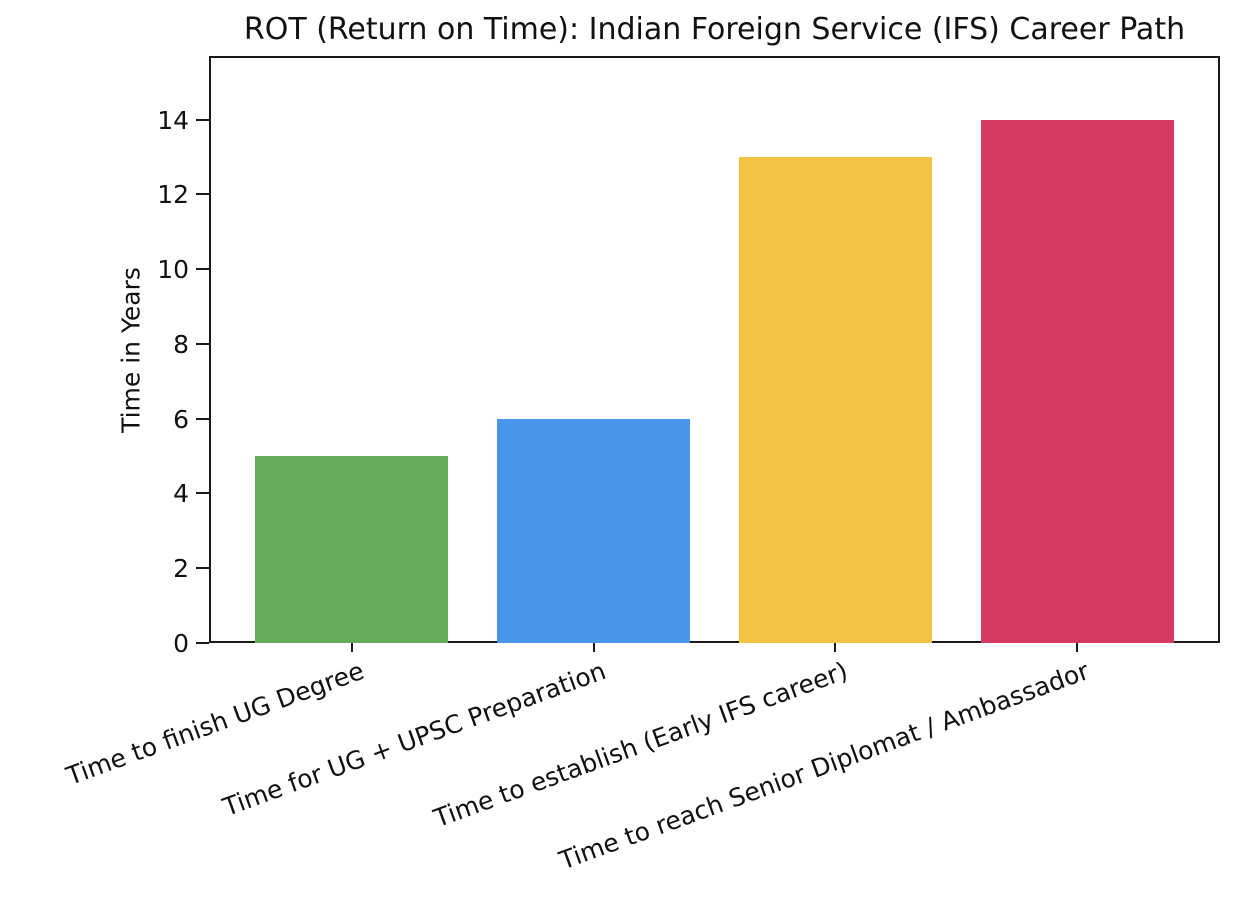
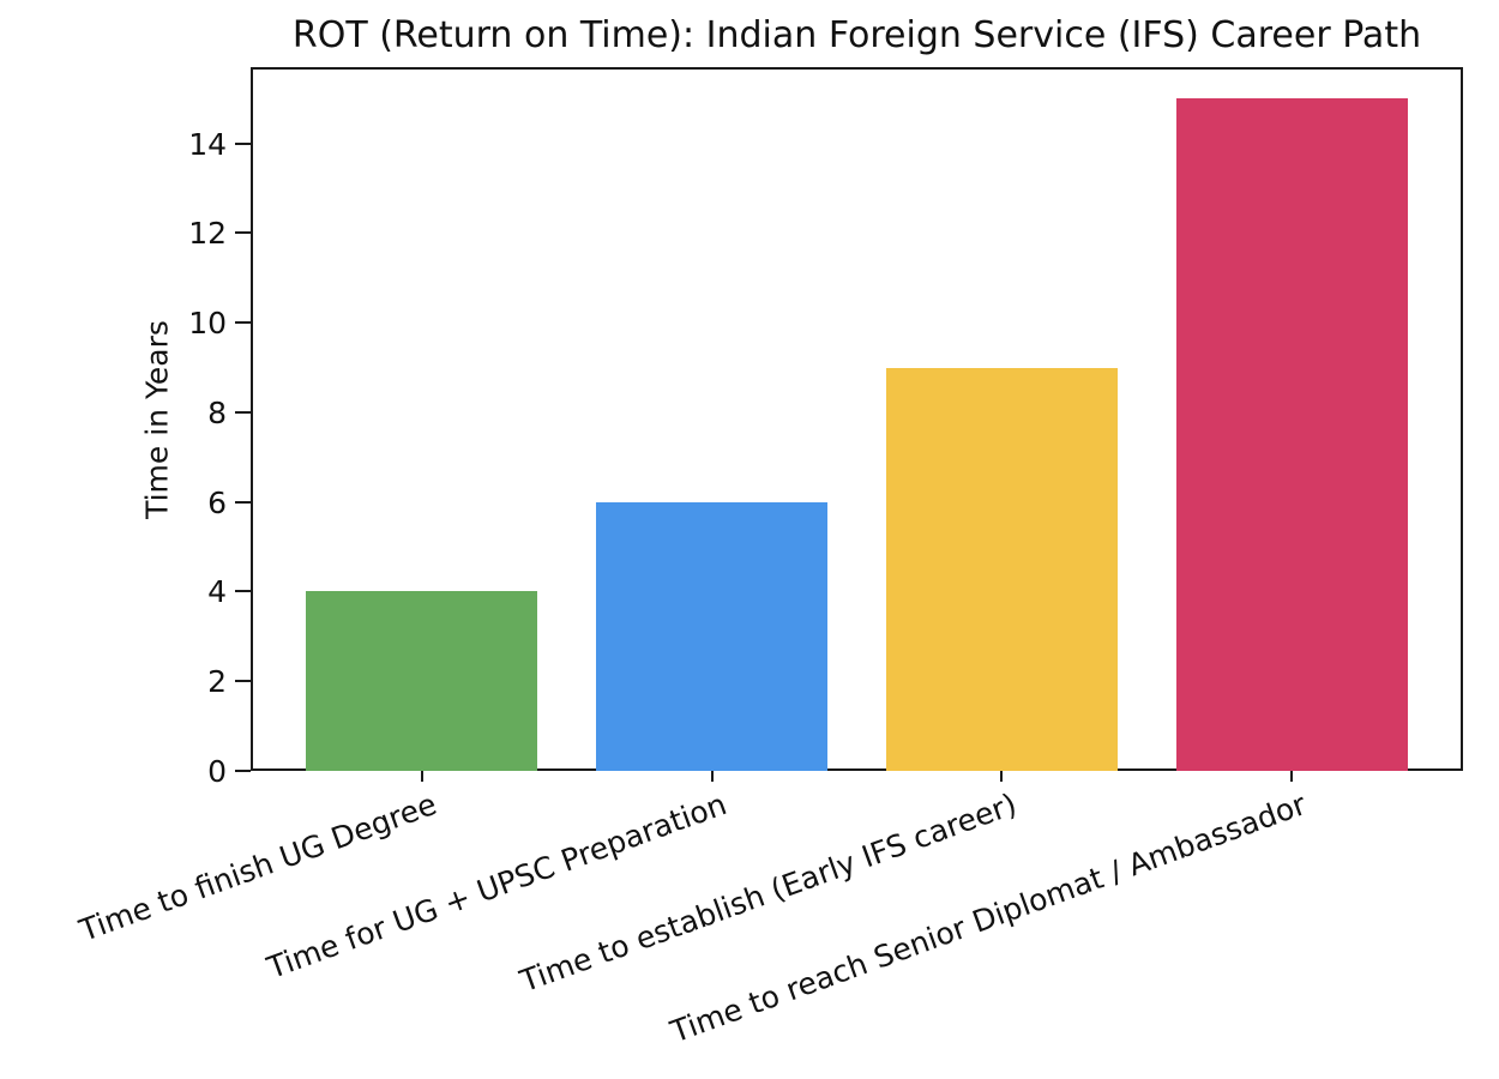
Time to finish UG Degree: 5 -> 4
Time to establish (Early IFS career): 13 -> 9
Time to reach Senior Diplomat / Ambassador: 14 -> 15
